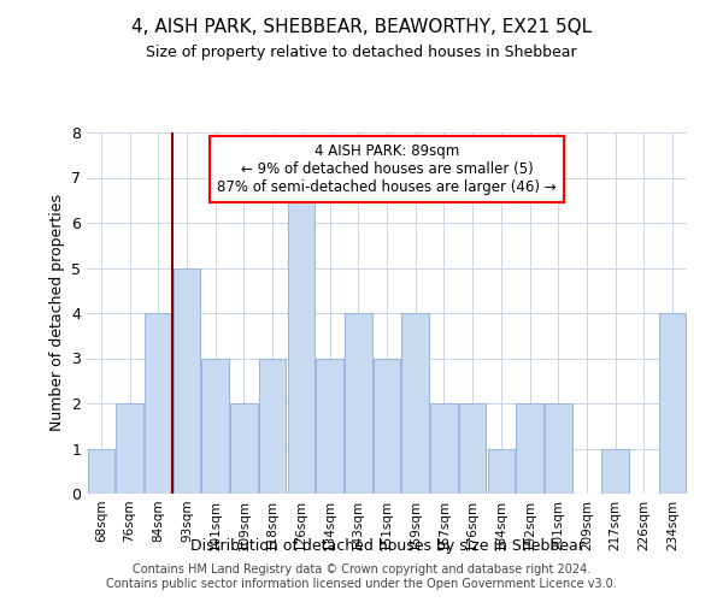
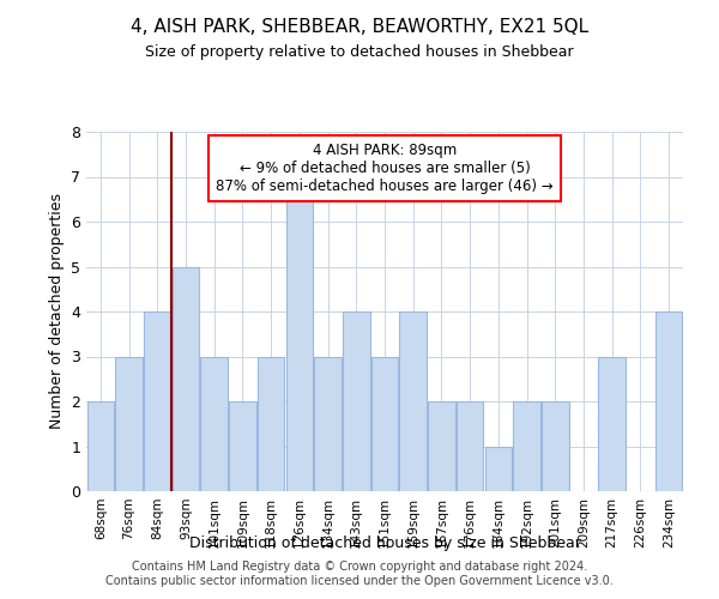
68sqm: 1 -> 2
76sqm: 2 -> 3
217sqm: 1 -> 3
